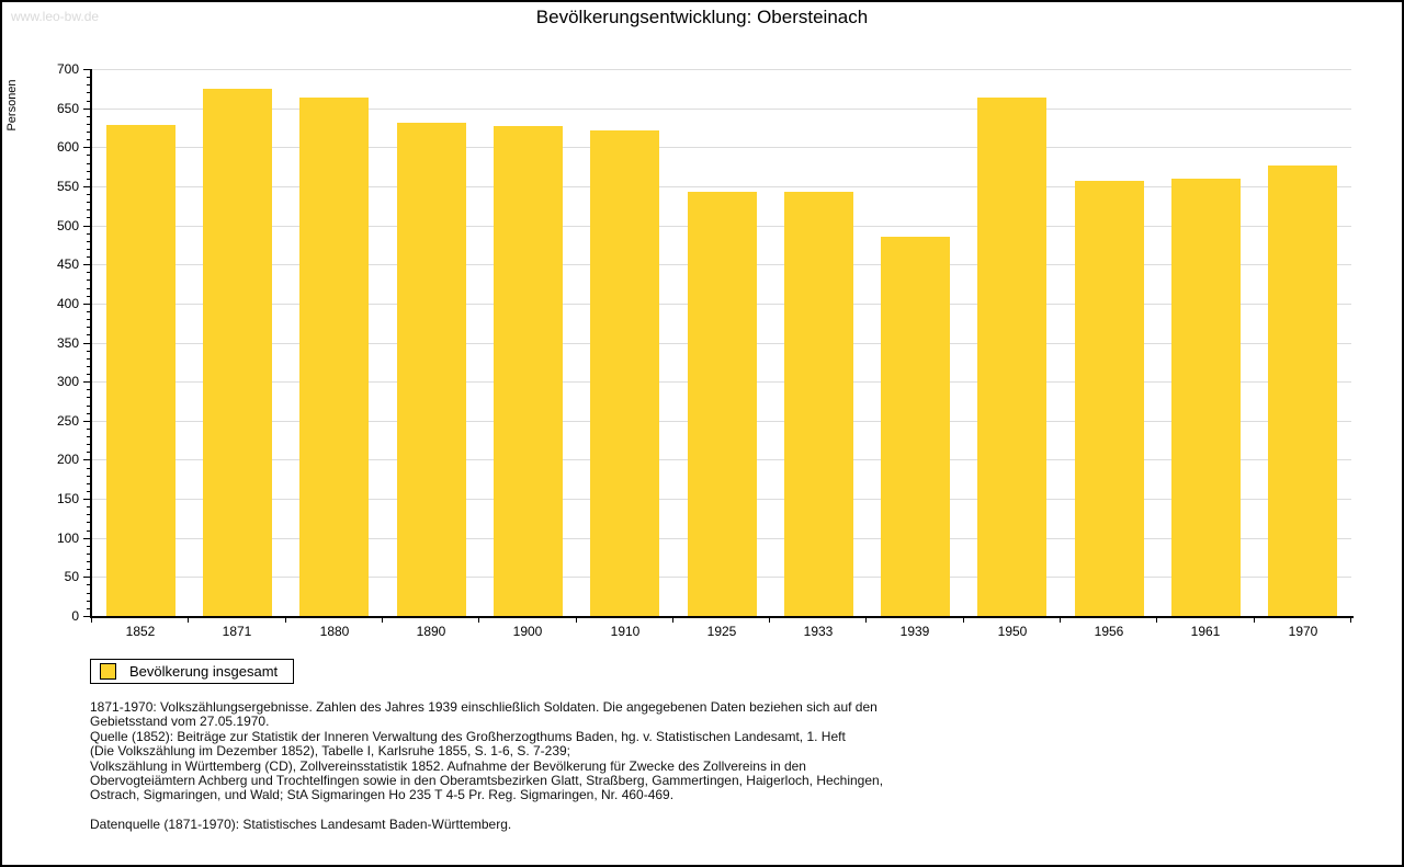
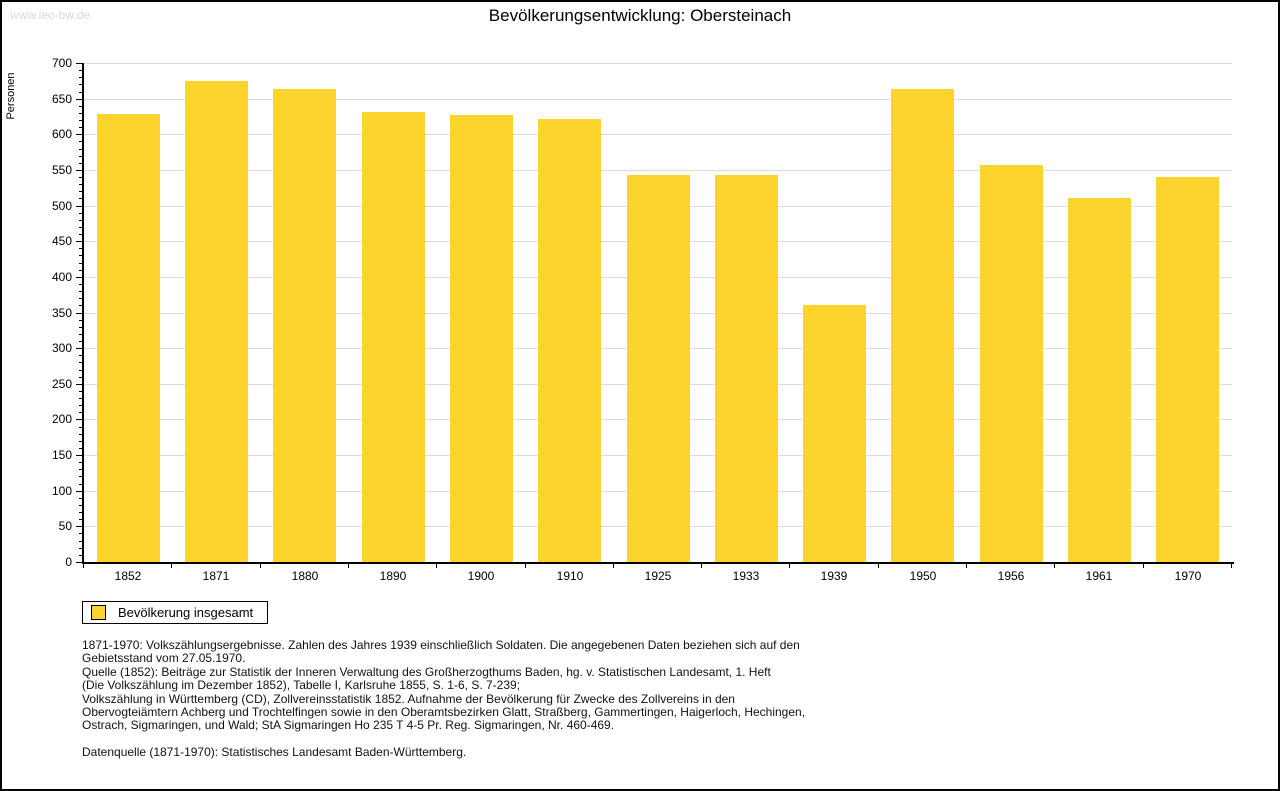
1939: 480 -> 360
1961: 560 -> 510
1970: 580 -> 540
